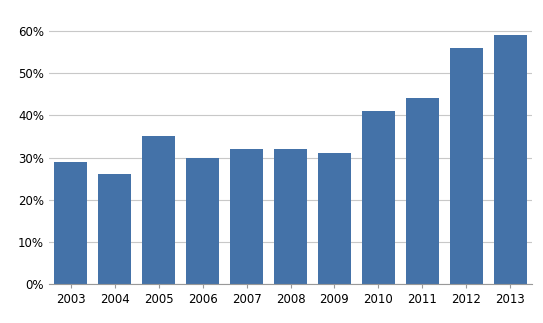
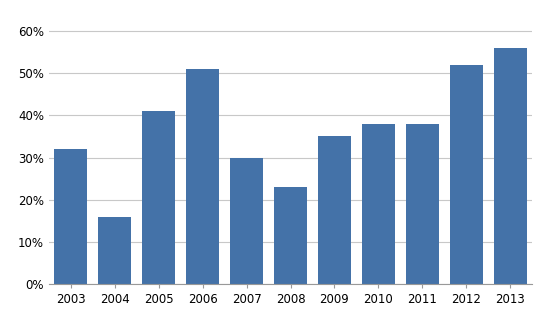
2003: 29% -> 32%
2004: 26% -> 16%
2005: 35% -> 41%
2006: 30% -> 51%
2007: 32% -> 30%
2008: 32% -> 23%
2009: 31% -> 35%
2010: 41% -> 38%
2011: 44% -> 38%
2012: 56% -> 52%
2013: 59% -> 56%
